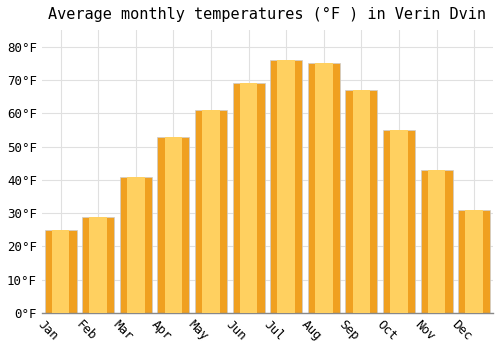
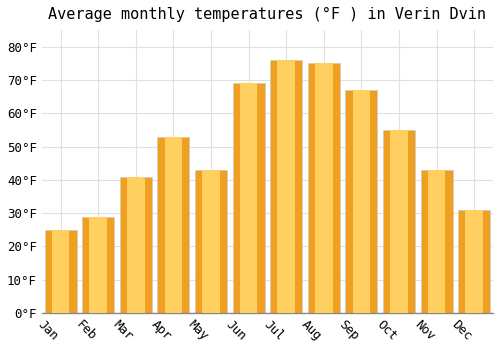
May: 61°F -> 43°F
